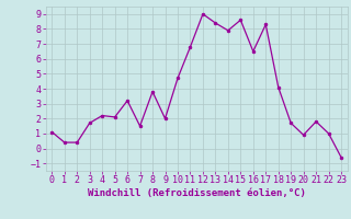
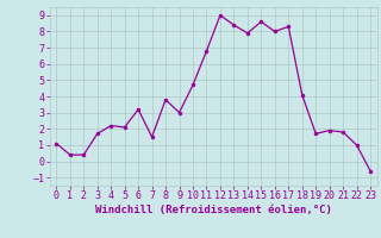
9: 2.0 -> 3.0
16: 6.5 -> 8.0
20: 0.9 -> 1.9
